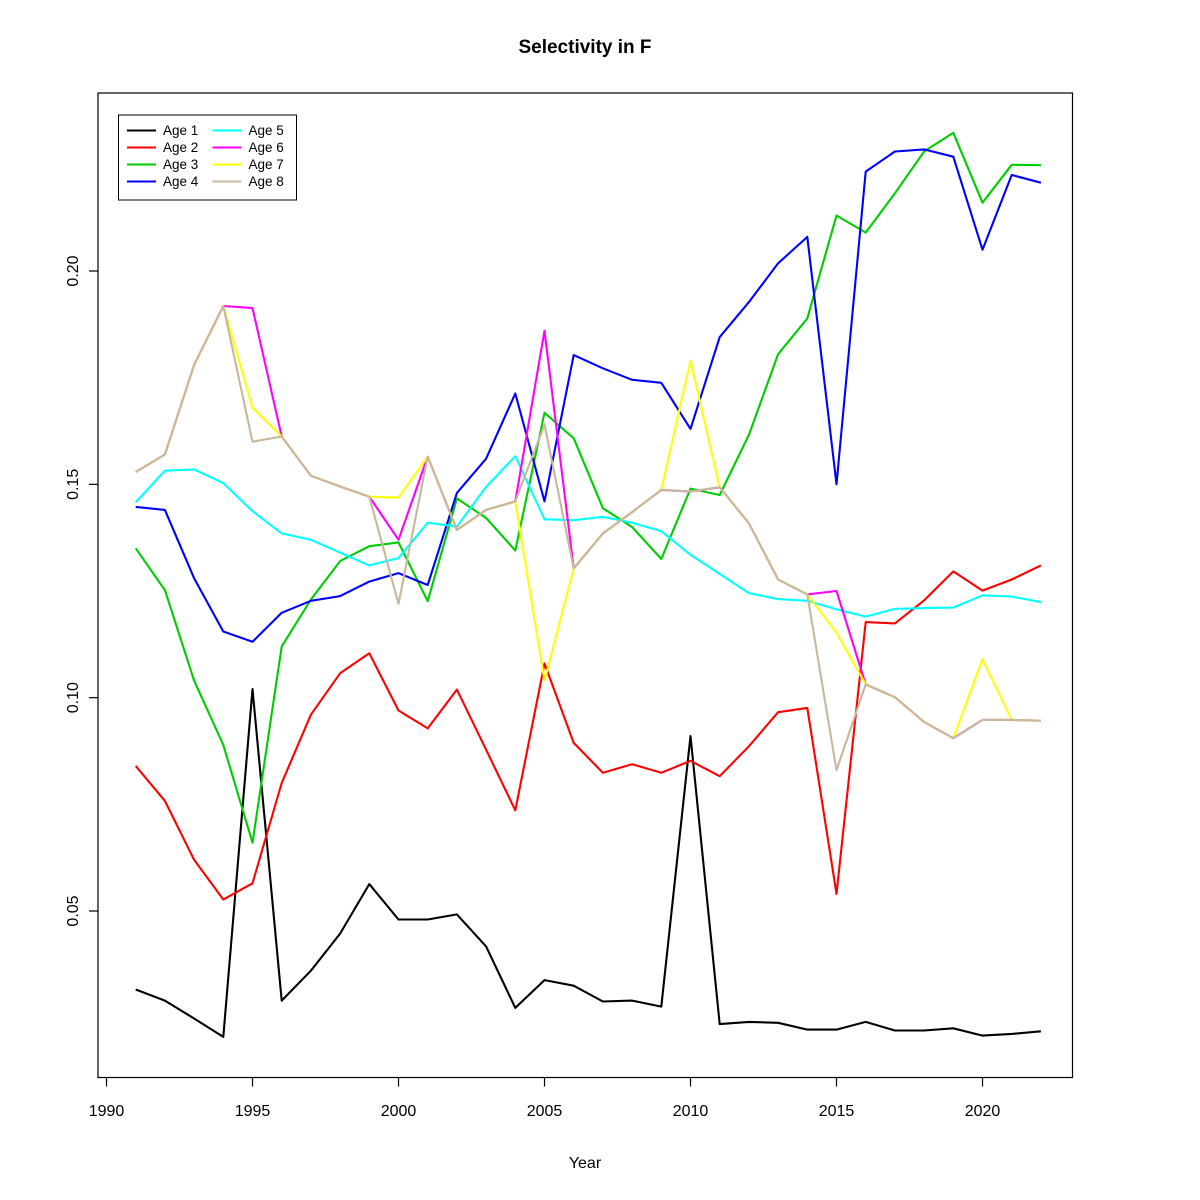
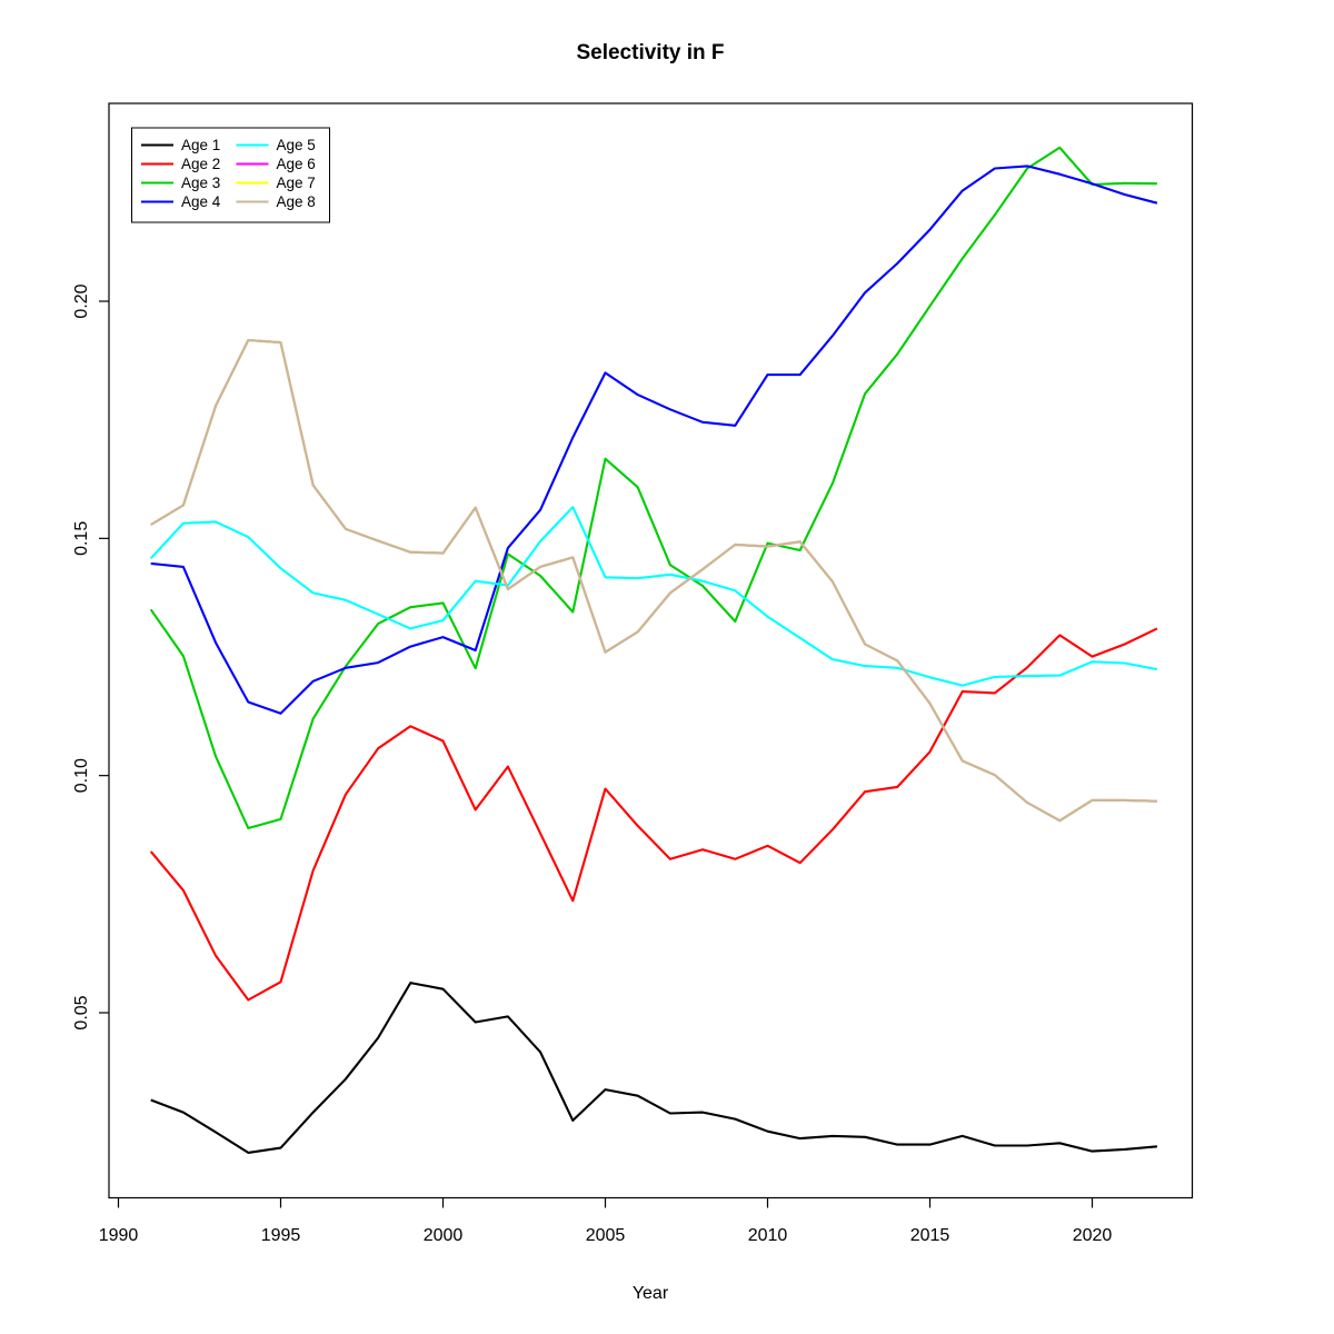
Age 1/1995: 0.102 -> 0.021
Age 3/1995: 0.066 -> 0.091
Age 7/1995: 0.168 -> 0.191
Age 8/1995: 0.160 -> 0.191
Age 1/2000: 0.048 -> 0.055
Age 2/2000: 0.097 -> 0.107
Age 6/2000: 0.137 -> 0.147
Age 8/2000: 0.122 -> 0.147
Age 2/2005: 0.108 -> 0.097
Age 4/2005: 0.146 -> 0.185
Age 6/2005: 0.186 -> 0.126
Age 7/2005: 0.104 -> 0.126
Age 8/2005: 0.164 -> 0.126
Age 1/2010: 0.091 -> 0.025
Age 4/2010: 0.163 -> 0.184
Age 7/2010: 0.179 -> 0.148
Age 2/2015: 0.054 -> 0.105
Age 3/2015: 0.213 -> 0.199
Age 4/2015: 0.150 -> 0.215
Age 6/2015: 0.125 -> 0.115
Age 8/2015: 0.083 -> 0.115
Age 3/2020: 0.216 -> 0.225
Age 4/2020: 0.205 -> 0.225
Age 7/2020: 0.109 -> 0.095
